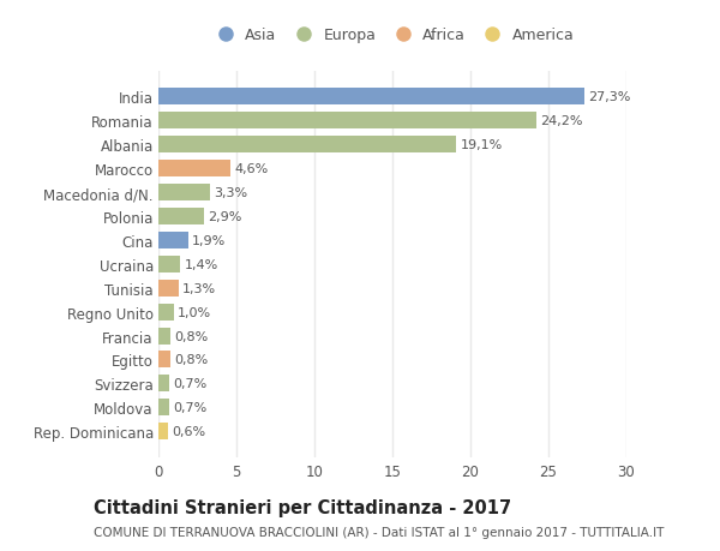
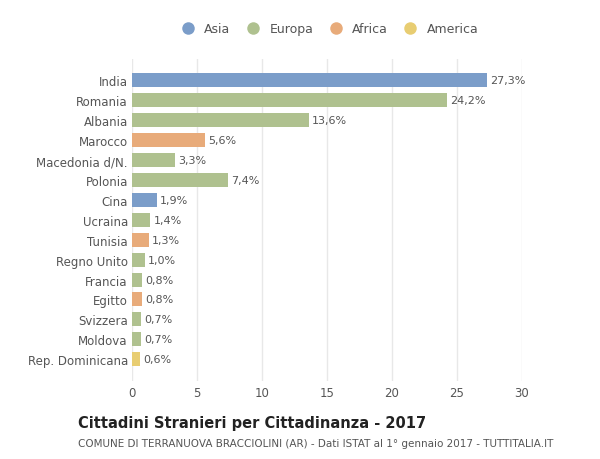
Albania: 19,1% -> 13,6%
Marocco: 4,6% -> 5,6%
Polonia: 2,9% -> 7,4%
